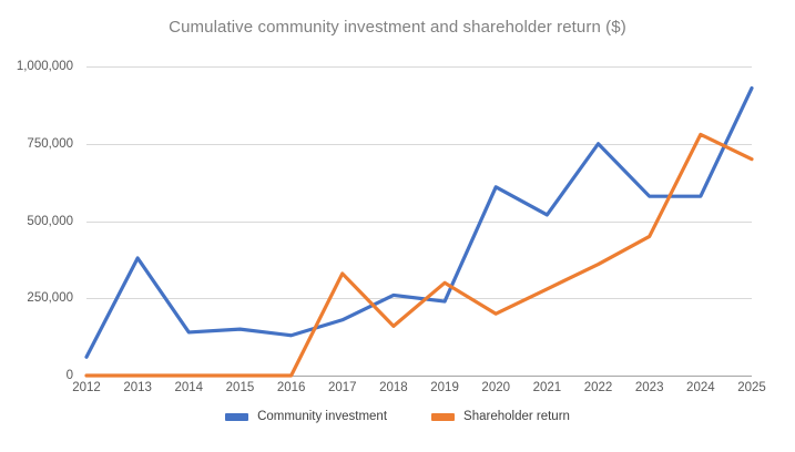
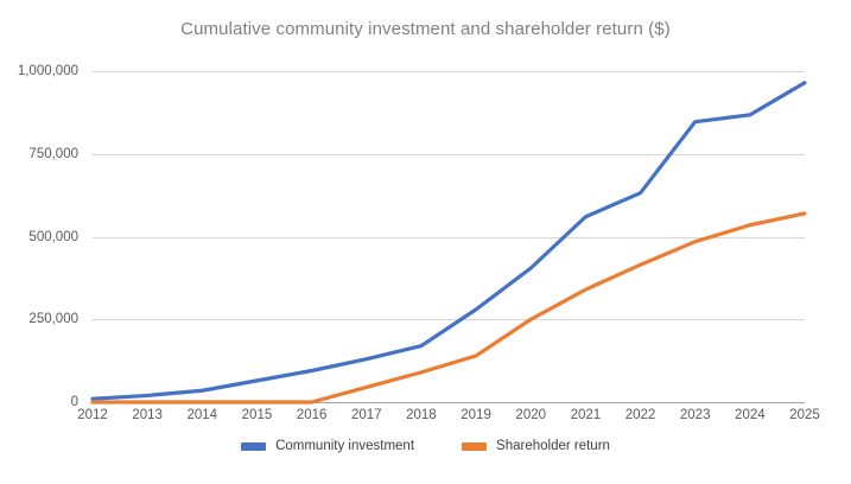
Community investment/2012: 60000 -> 10000
Community investment/2013: 380000 -> 20000
Community investment/2014: 140000 -> 40000
Community investment/2015: 150000 -> 60000
Community investment/2016: 130000 -> 100000
Community investment/2017: 180000 -> 130000
Shareholder return/2017: 330000 -> 40000
Community investment/2018: 260000 -> 170000
Shareholder return/2018: 160000 -> 90000
Community investment/2019: 240000 -> 280000
Shareholder return/2019: 300000 -> 140000
Community investment/2020: 610000 -> 400000
Shareholder return/2020: 200000 -> 250000
Community investment/2021: 520000 -> 560000
Shareholder return/2021: 280000 -> 340000
Community investment/2022: 750000 -> 630000
Shareholder return/2022: 360000 -> 420000
Community investment/2023: 580000 -> 850000
Shareholder return/2023: 450000 -> 480000
Community investment/2024: 580000 -> 870000
Shareholder return/2024: 780000 -> 540000
Community investment/2025: 930000 -> 960000
Shareholder return/2025: 700000 -> 570000
